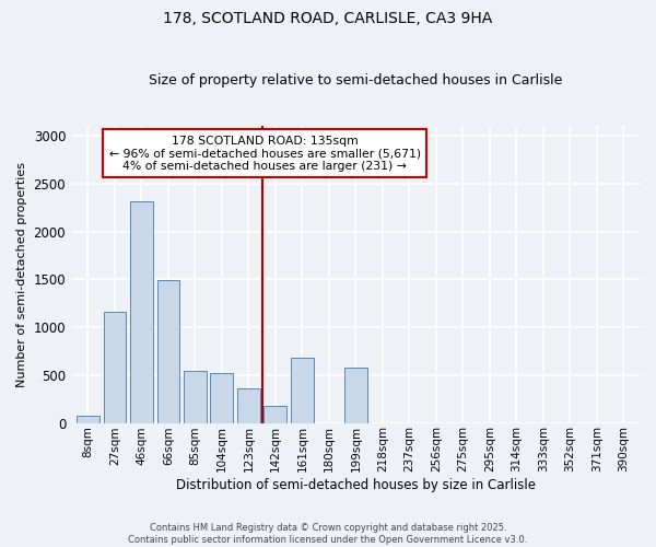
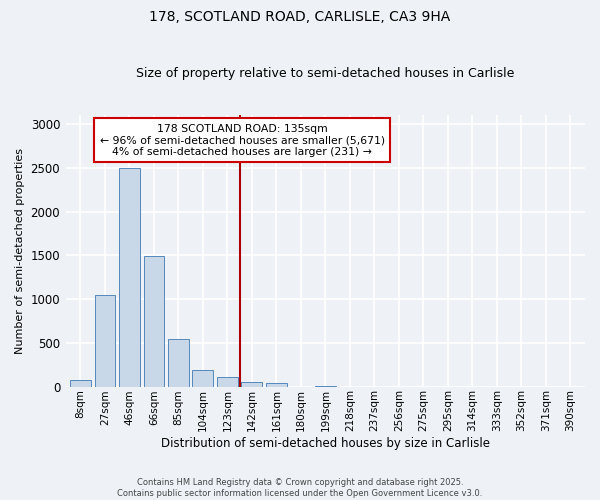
27sqm: 1160 -> 1050
46sqm: 2320 -> 2500
104sqm: 520 -> 190
123sqm: 360 -> 110
142sqm: 180 -> 60
161sqm: 680 -> 40
199sqm: 580 -> 0
